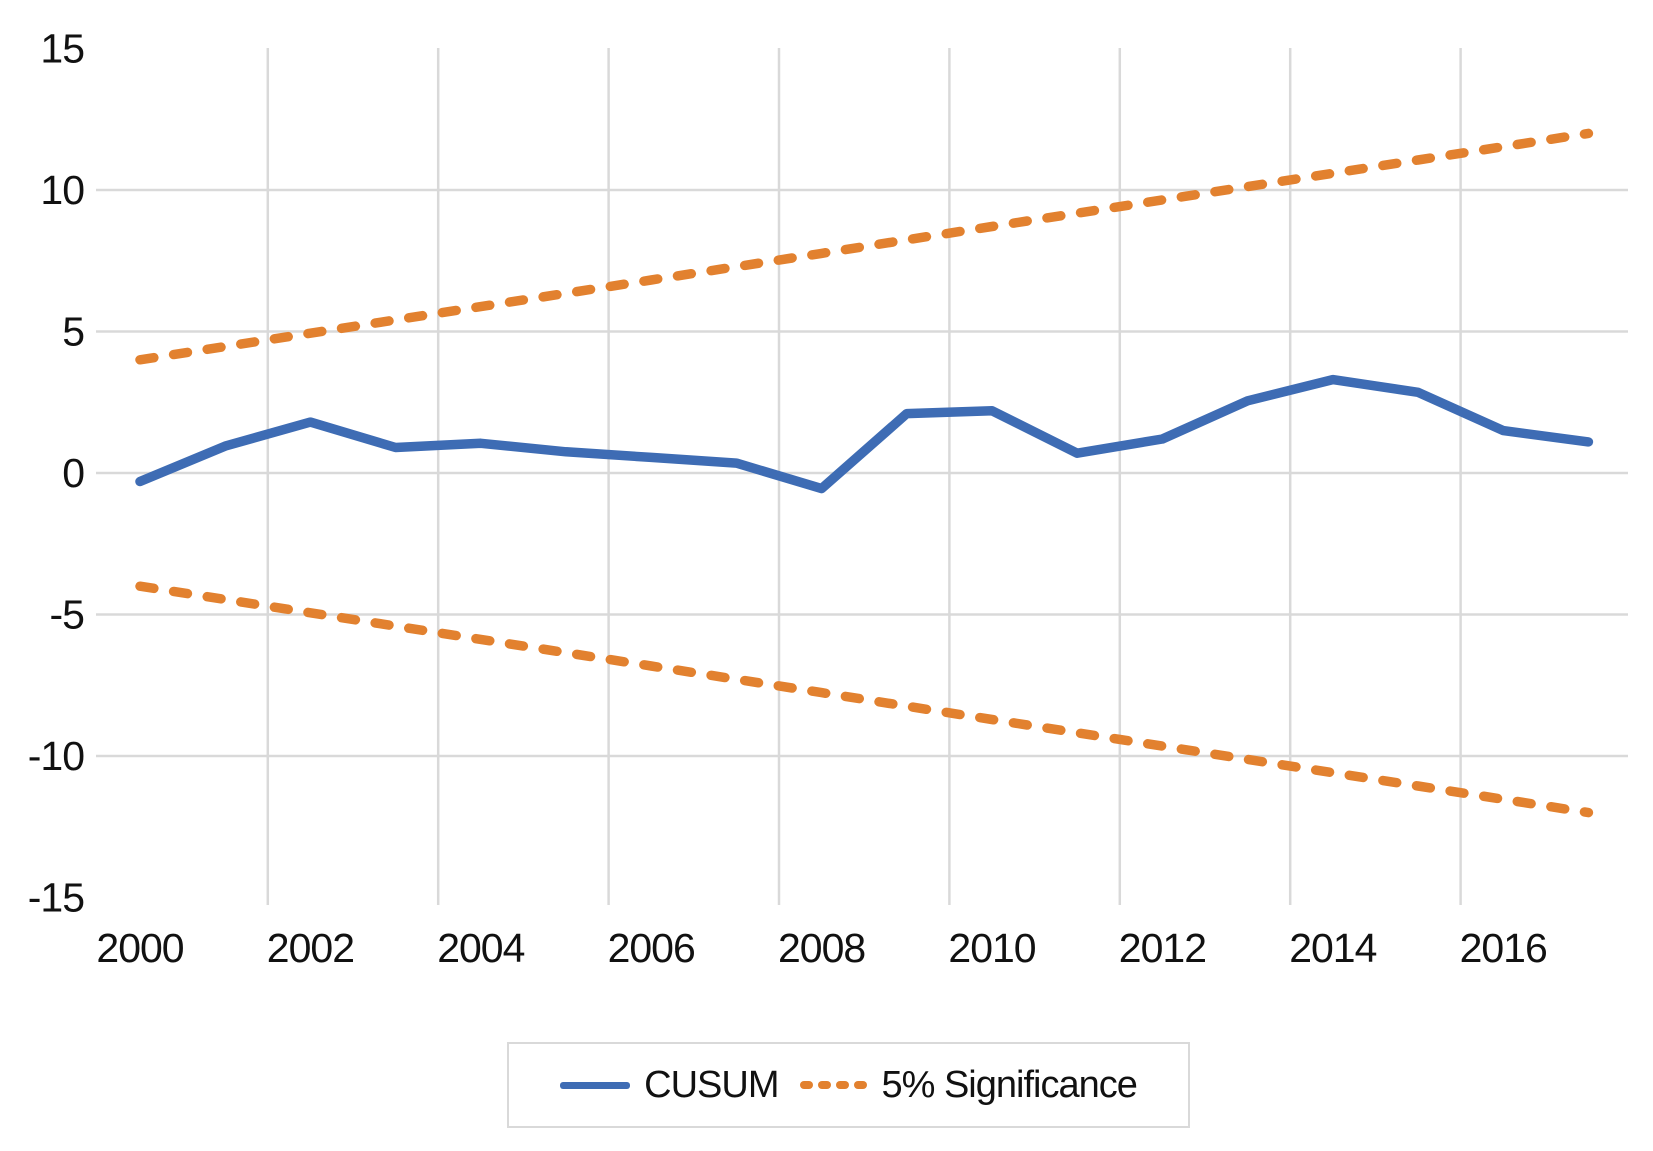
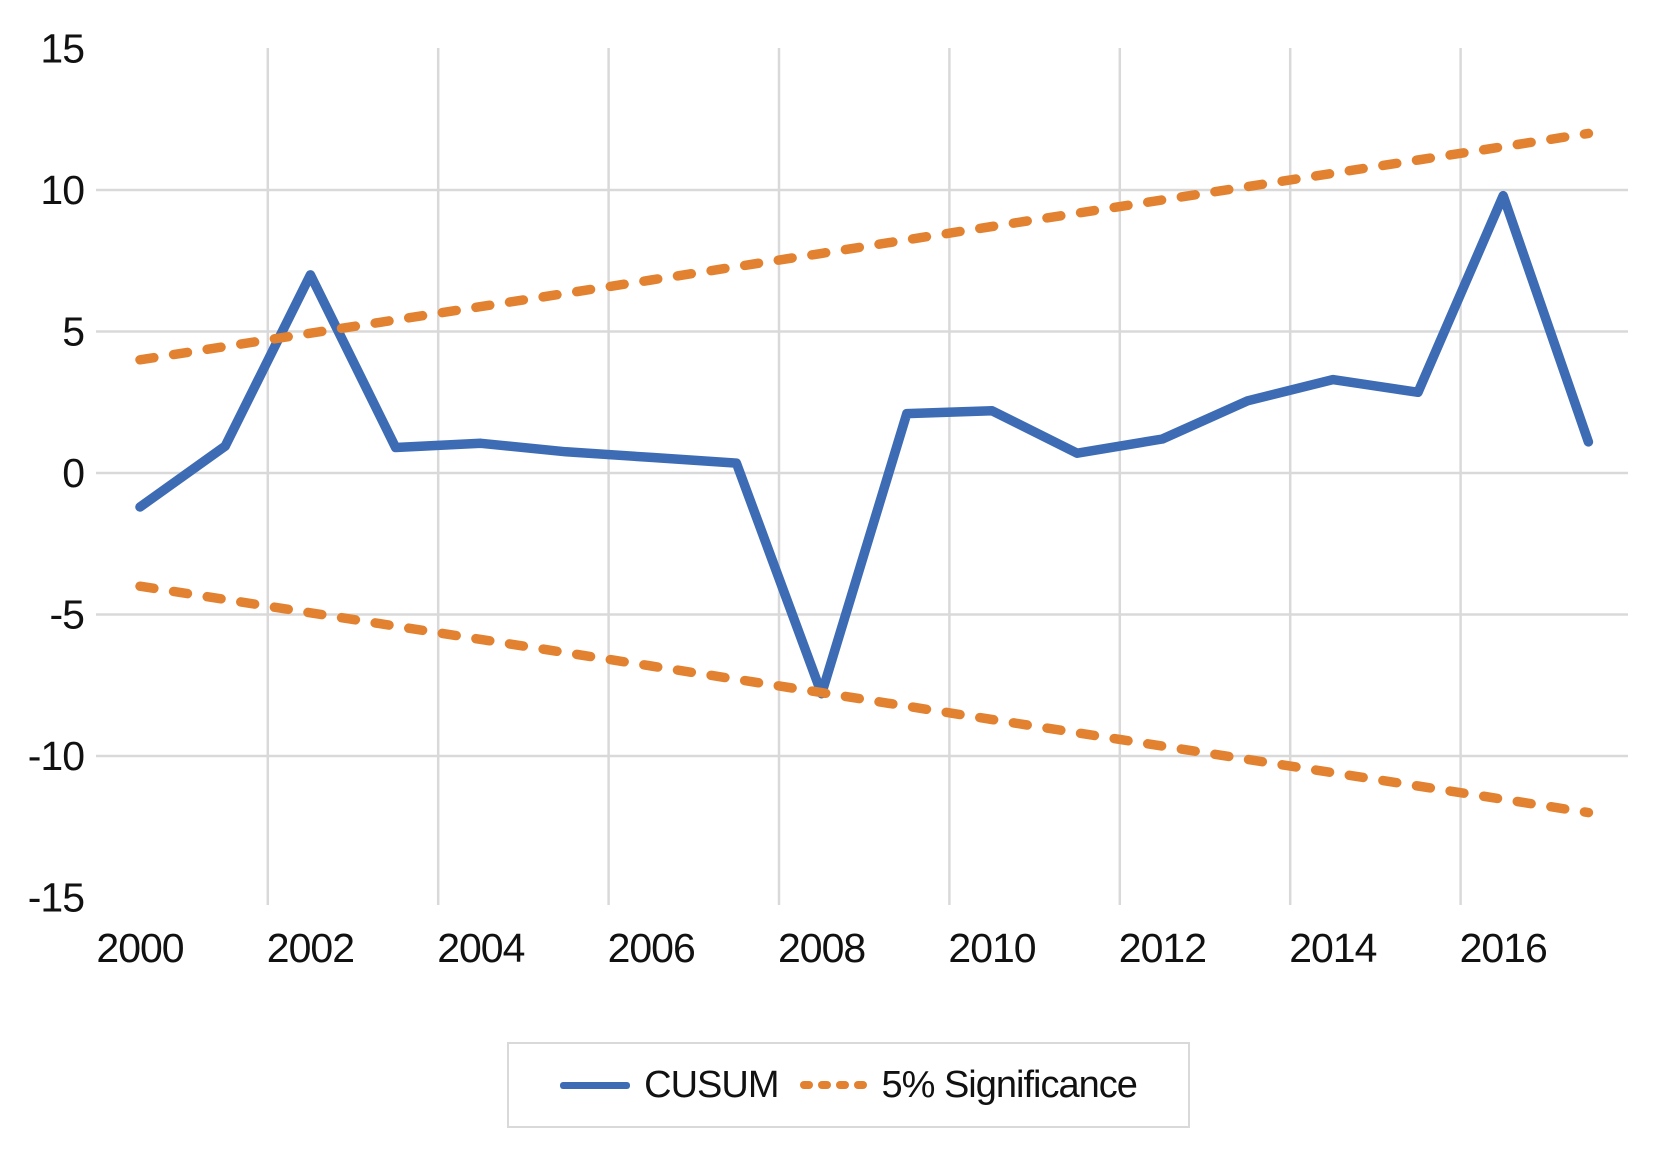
CUSUM/2000: -0.3 -> -1.2
CUSUM/2002: 1.8 -> 7.0
CUSUM/2008: -0.6 -> -7.8
CUSUM/2016: 1.5 -> 9.8
